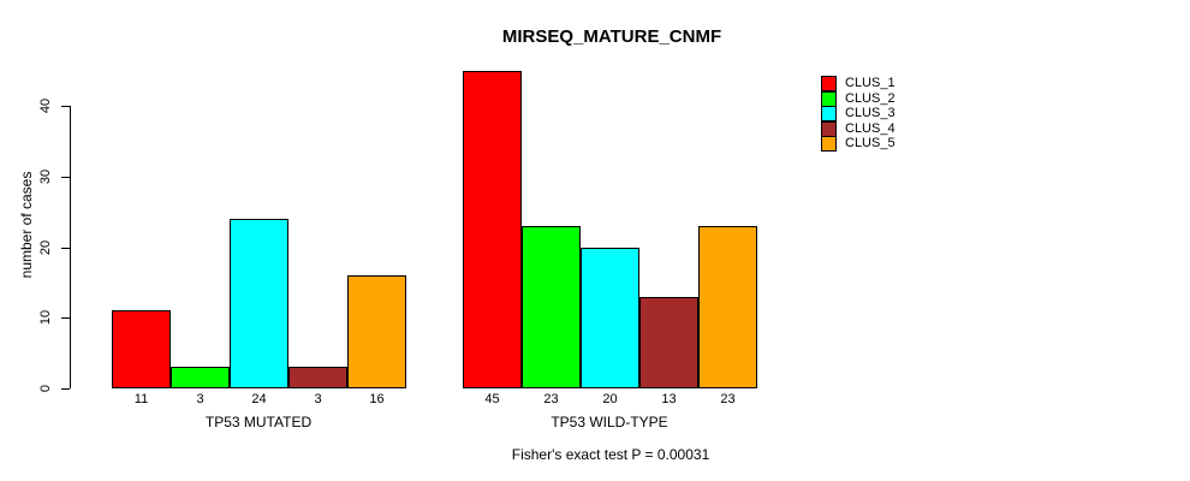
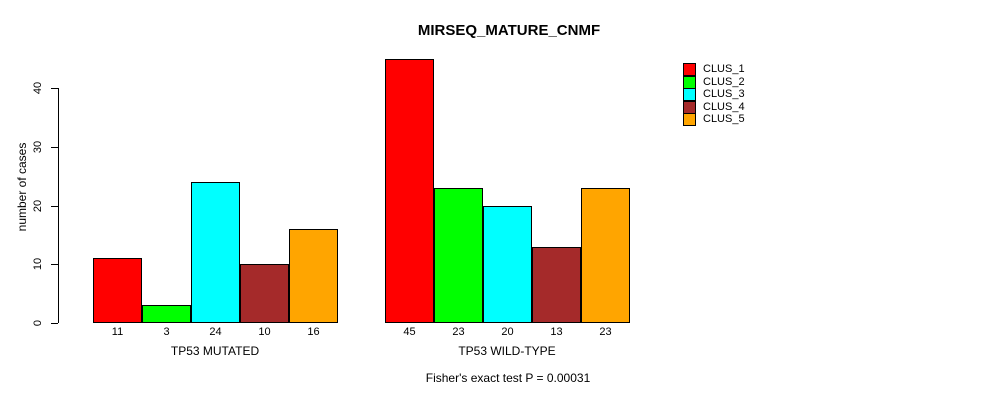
CLUS_4/TP53 MUTATED: 3 -> 10
